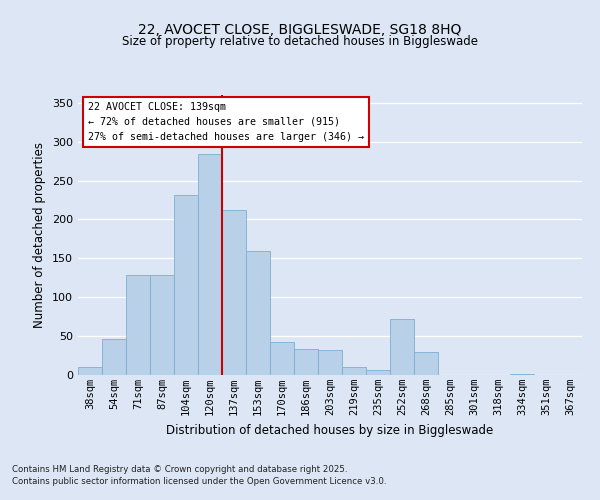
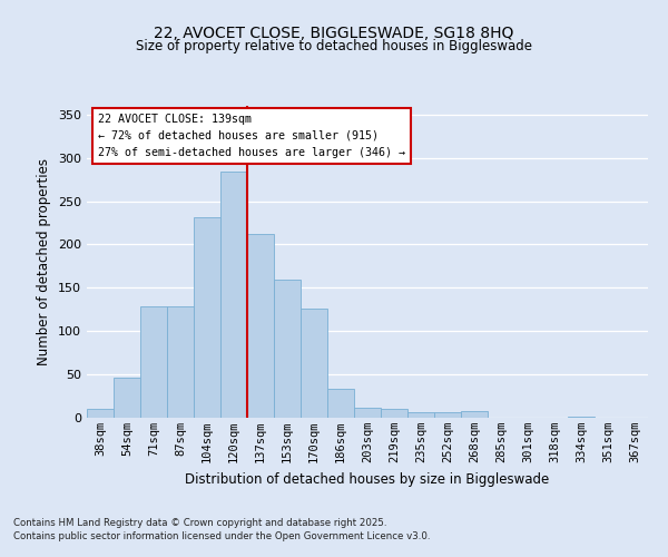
170sqm: 42 -> 126
203sqm: 32 -> 11
252sqm: 72 -> 7
268sqm: 30 -> 8
